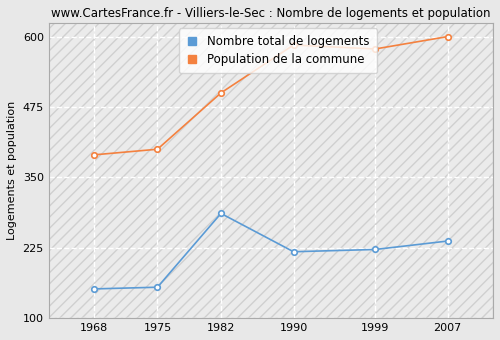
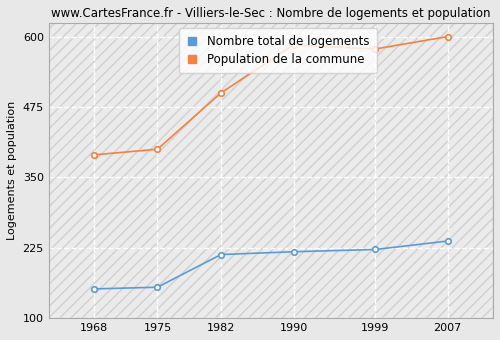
Nombre total de logements/1982: 286 -> 213
